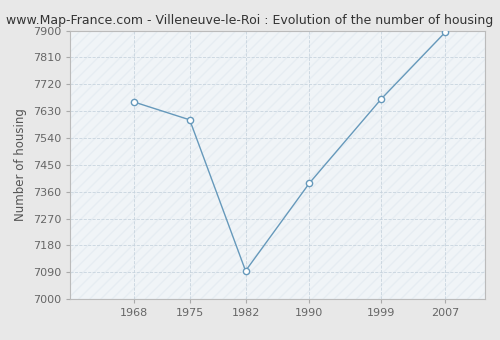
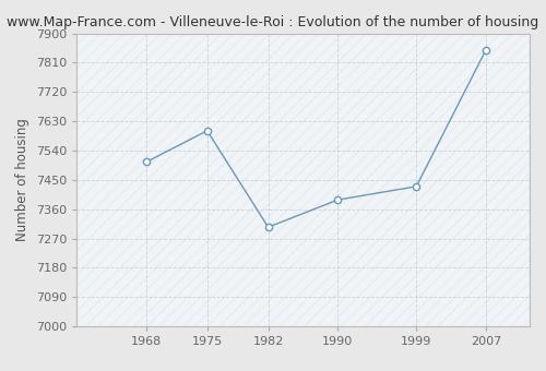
1968: 7661 -> 7505
1982: 7095 -> 7305
1999: 7671 -> 7430
2007: 7894 -> 7850
